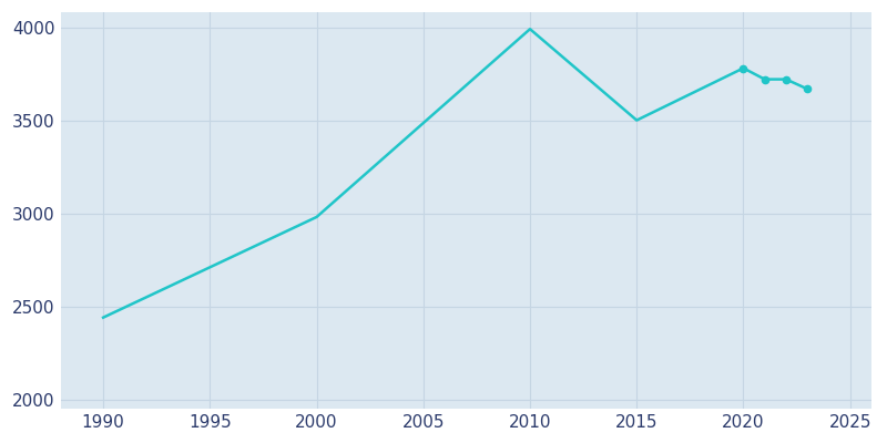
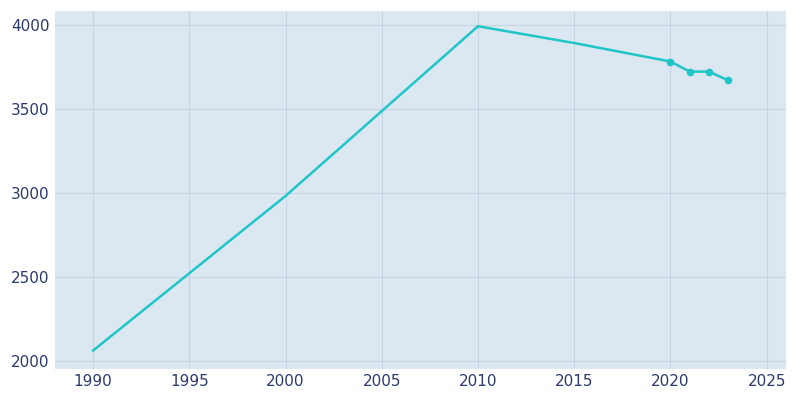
1990: 2440 -> 2060
2015: 3500 -> 3890
